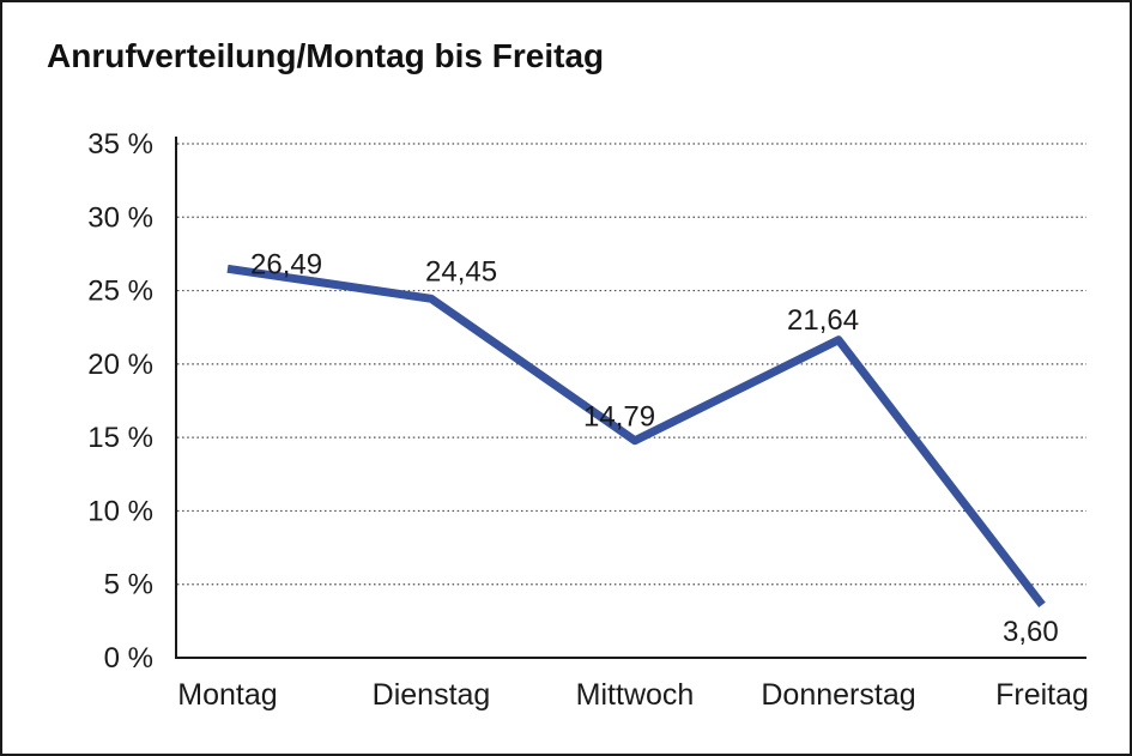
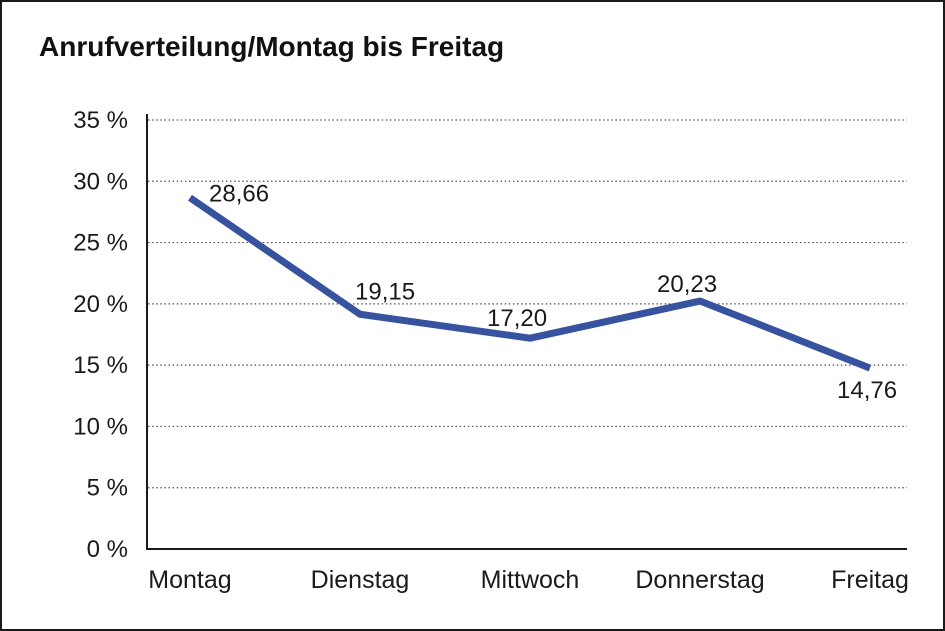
Montag: 26,49 -> 28,66
Dienstag: 24,45 -> 19,15
Mittwoch: 14,79 -> 17,20
Donnerstag: 21,64 -> 20,23
Freitag: 3,60 -> 14,76
